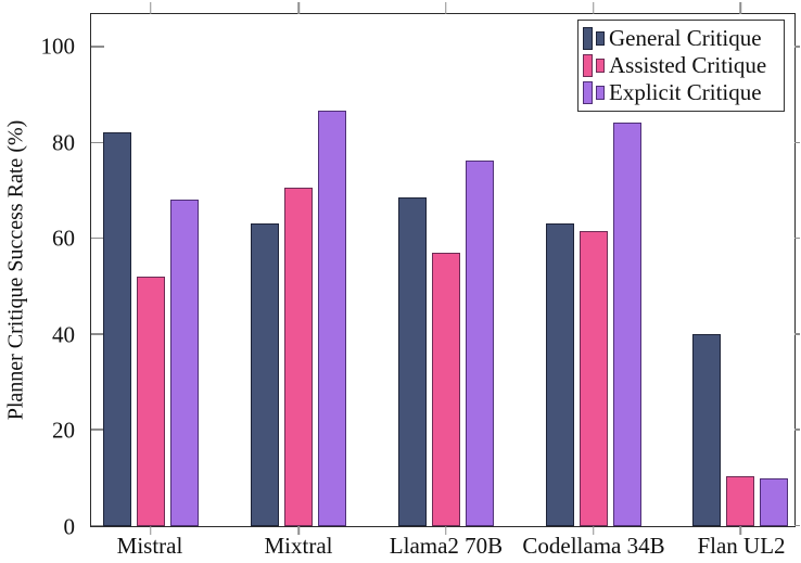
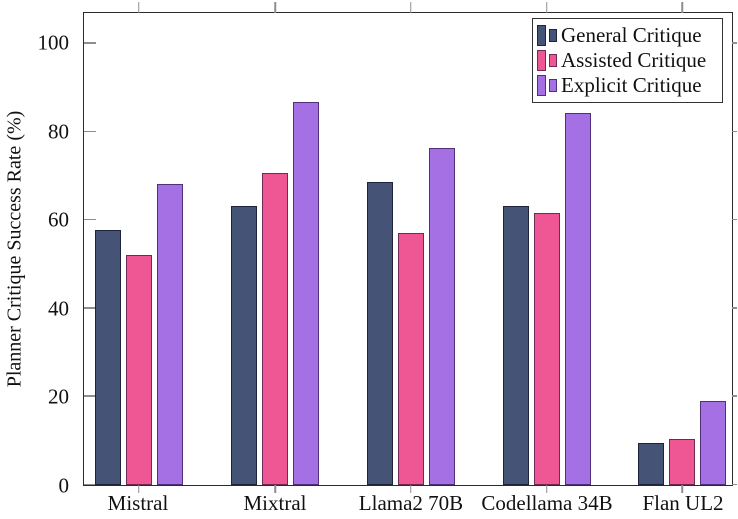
General Critique/Mistral: 82 -> 58
General Critique/Flan UL2: 40 -> 10
Explicit Critique/Flan UL2: 10 -> 19
